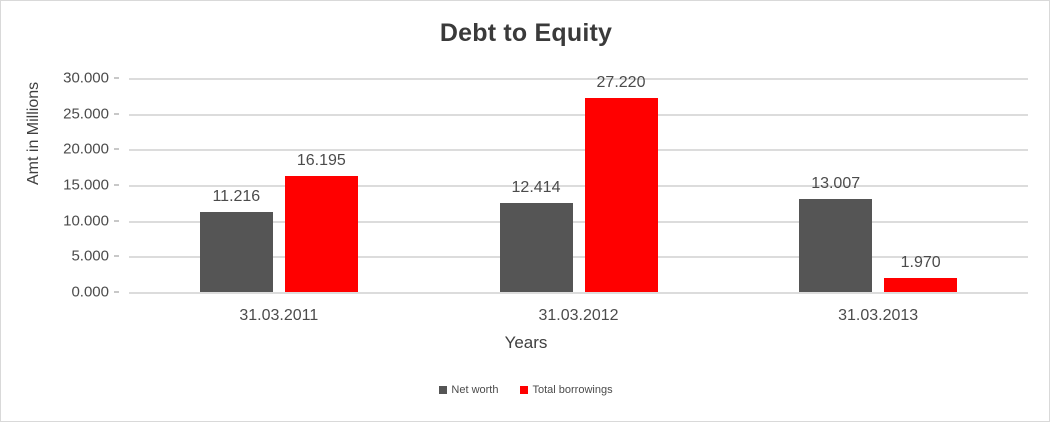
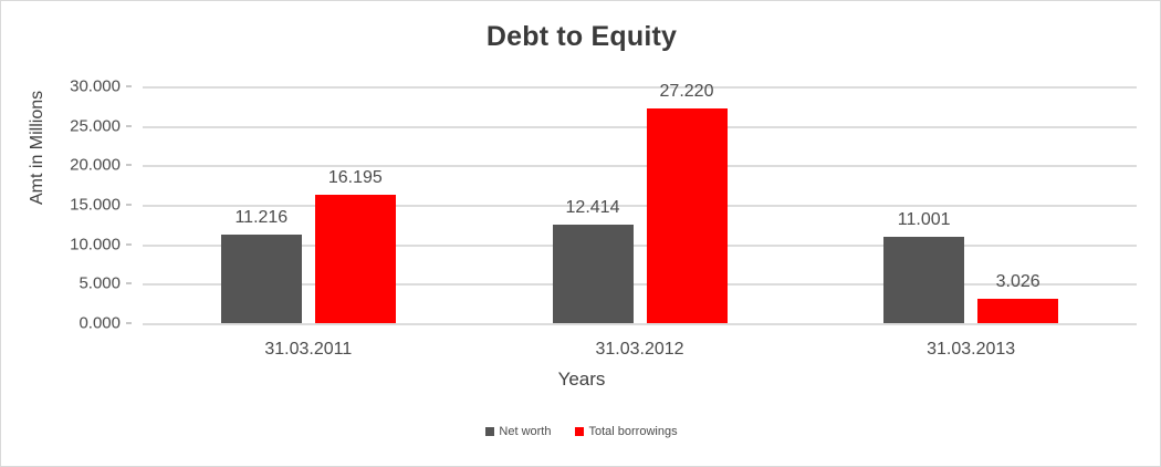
Net worth/31.03.2013: 13.007 -> 11.001
Total borrowings/31.03.2013: 1.970 -> 3.026
